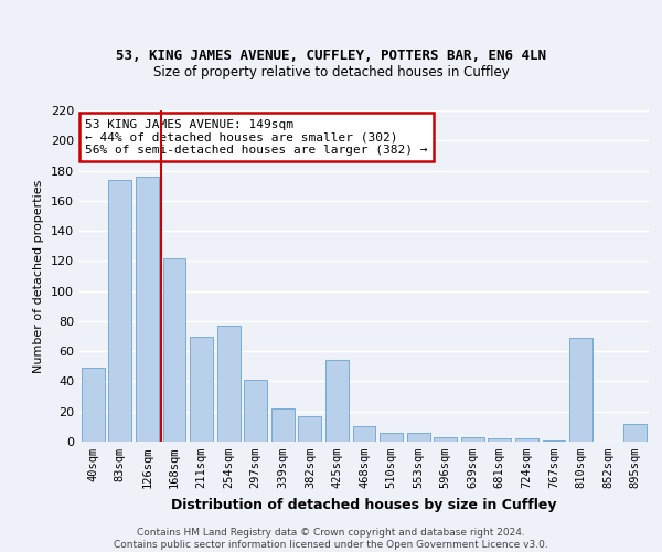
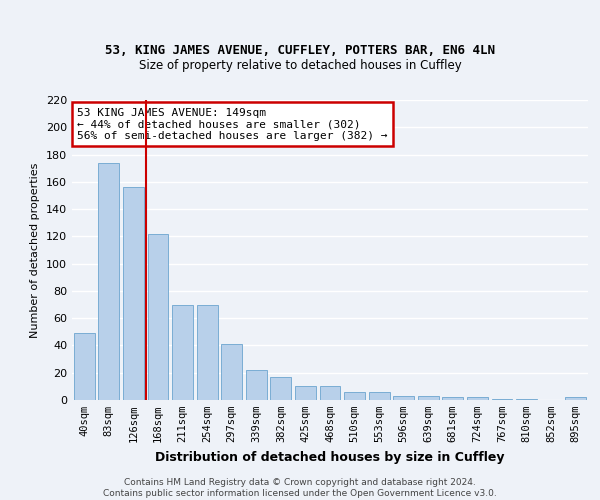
126sqm: 176 -> 156
254sqm: 77 -> 70
425sqm: 54 -> 10
810sqm: 69 -> 1
895sqm: 12 -> 2
